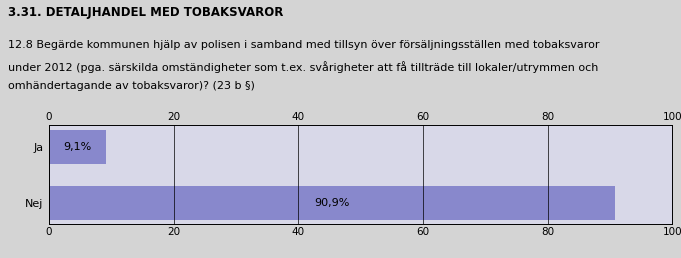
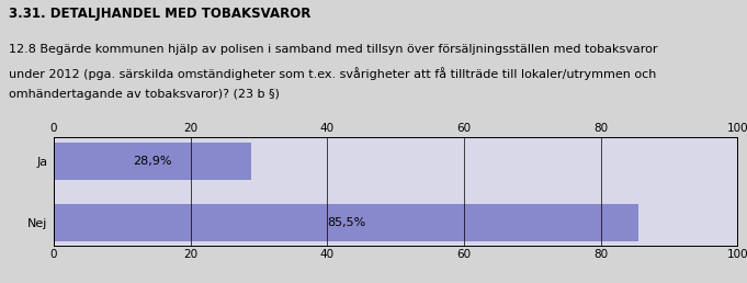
Ja: 9,1% -> 28,9%
Nej: 90,9% -> 85,5%
